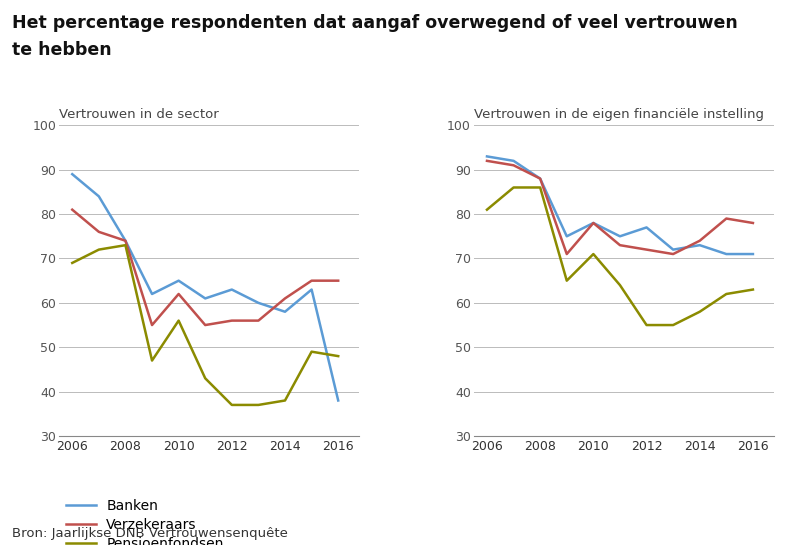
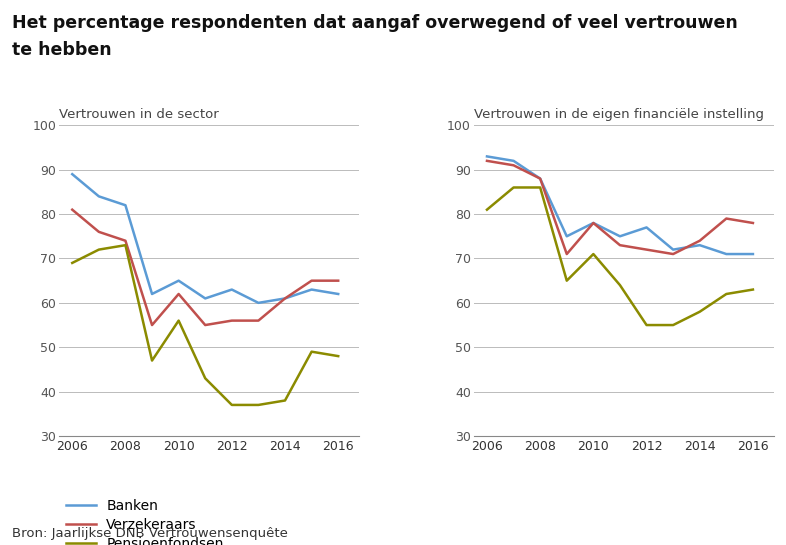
Vertrouwen in de sector/Banken/2008: 74 -> 82
Vertrouwen in de sector/Banken/2014: 58 -> 61
Vertrouwen in de sector/Banken/2016: 38 -> 62
